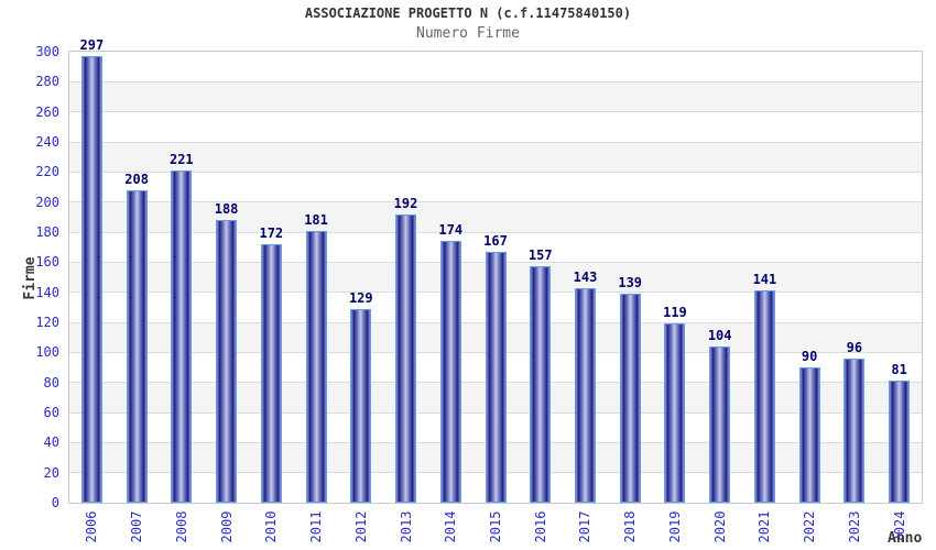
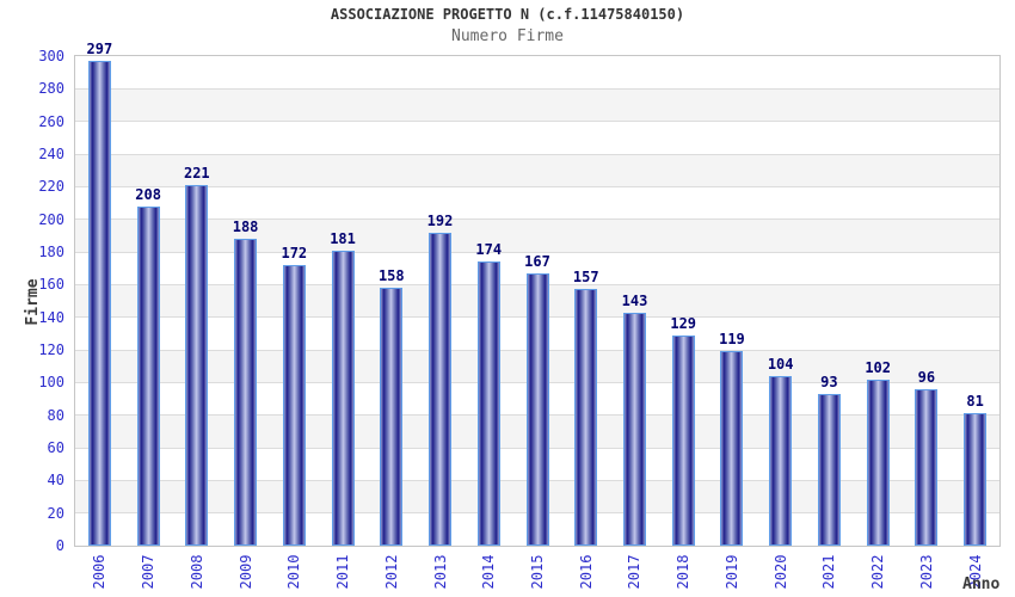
2012: 129 -> 158
2018: 139 -> 129
2021: 141 -> 93
2022: 90 -> 102
